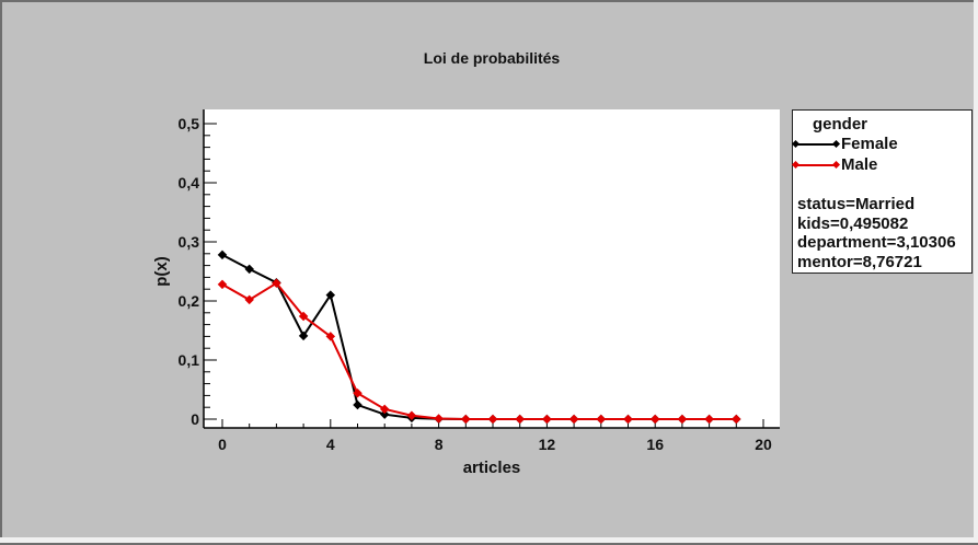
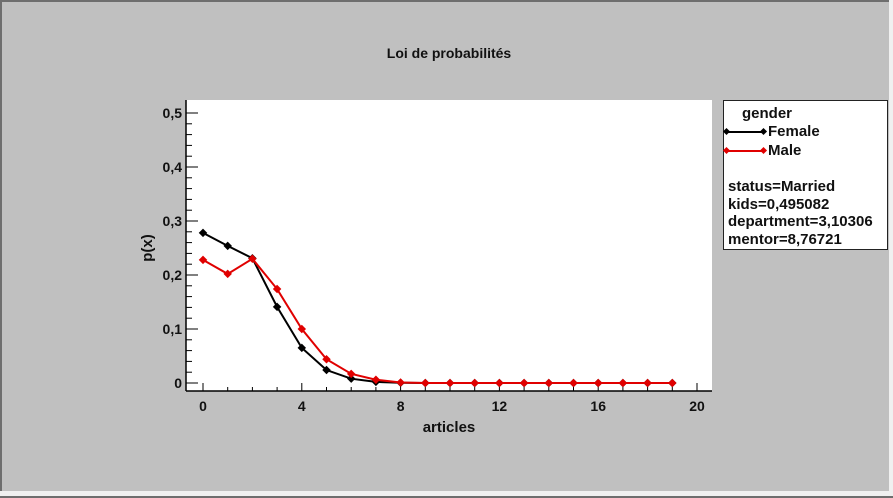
Female/4: 0,21 -> 0,07
Male/4: 0,14 -> 0,10
